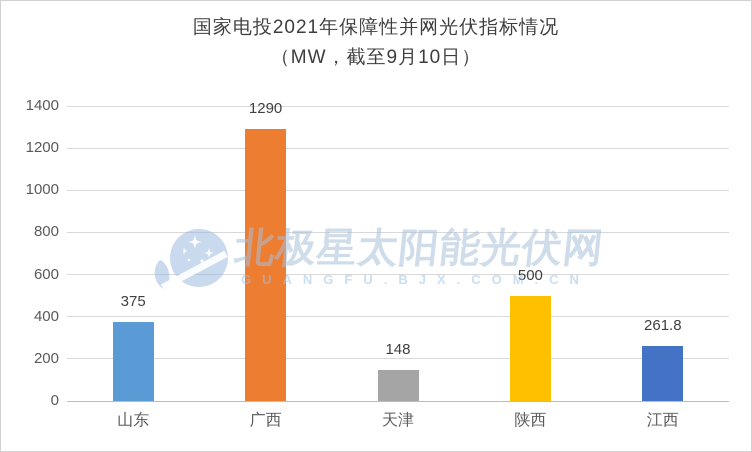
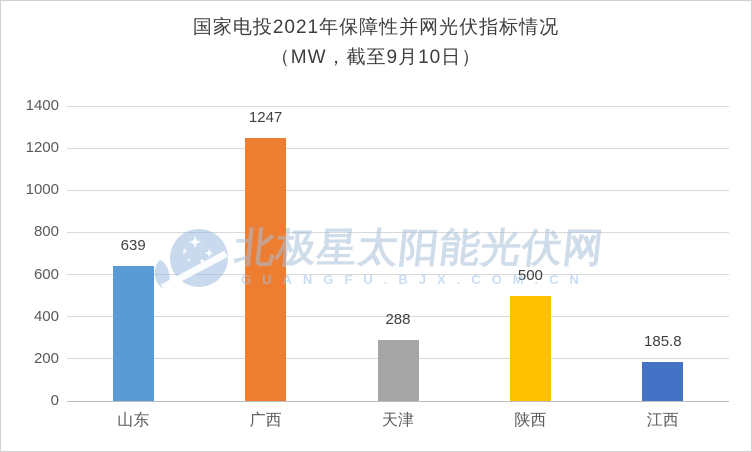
山东: 375 -> 639
广西: 1290 -> 1247
天津: 148 -> 288
江西: 261.8 -> 185.8
